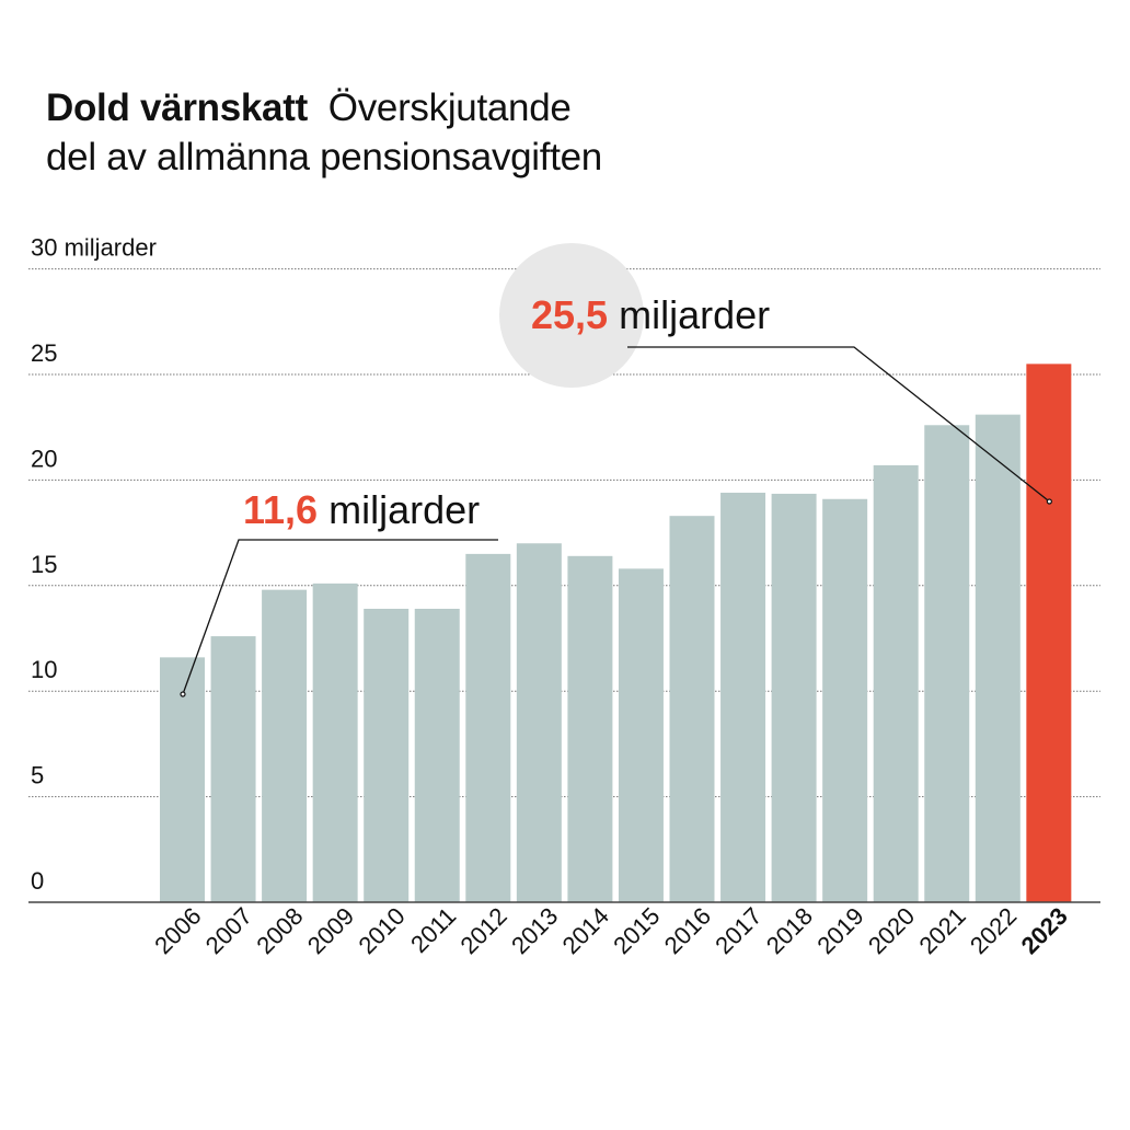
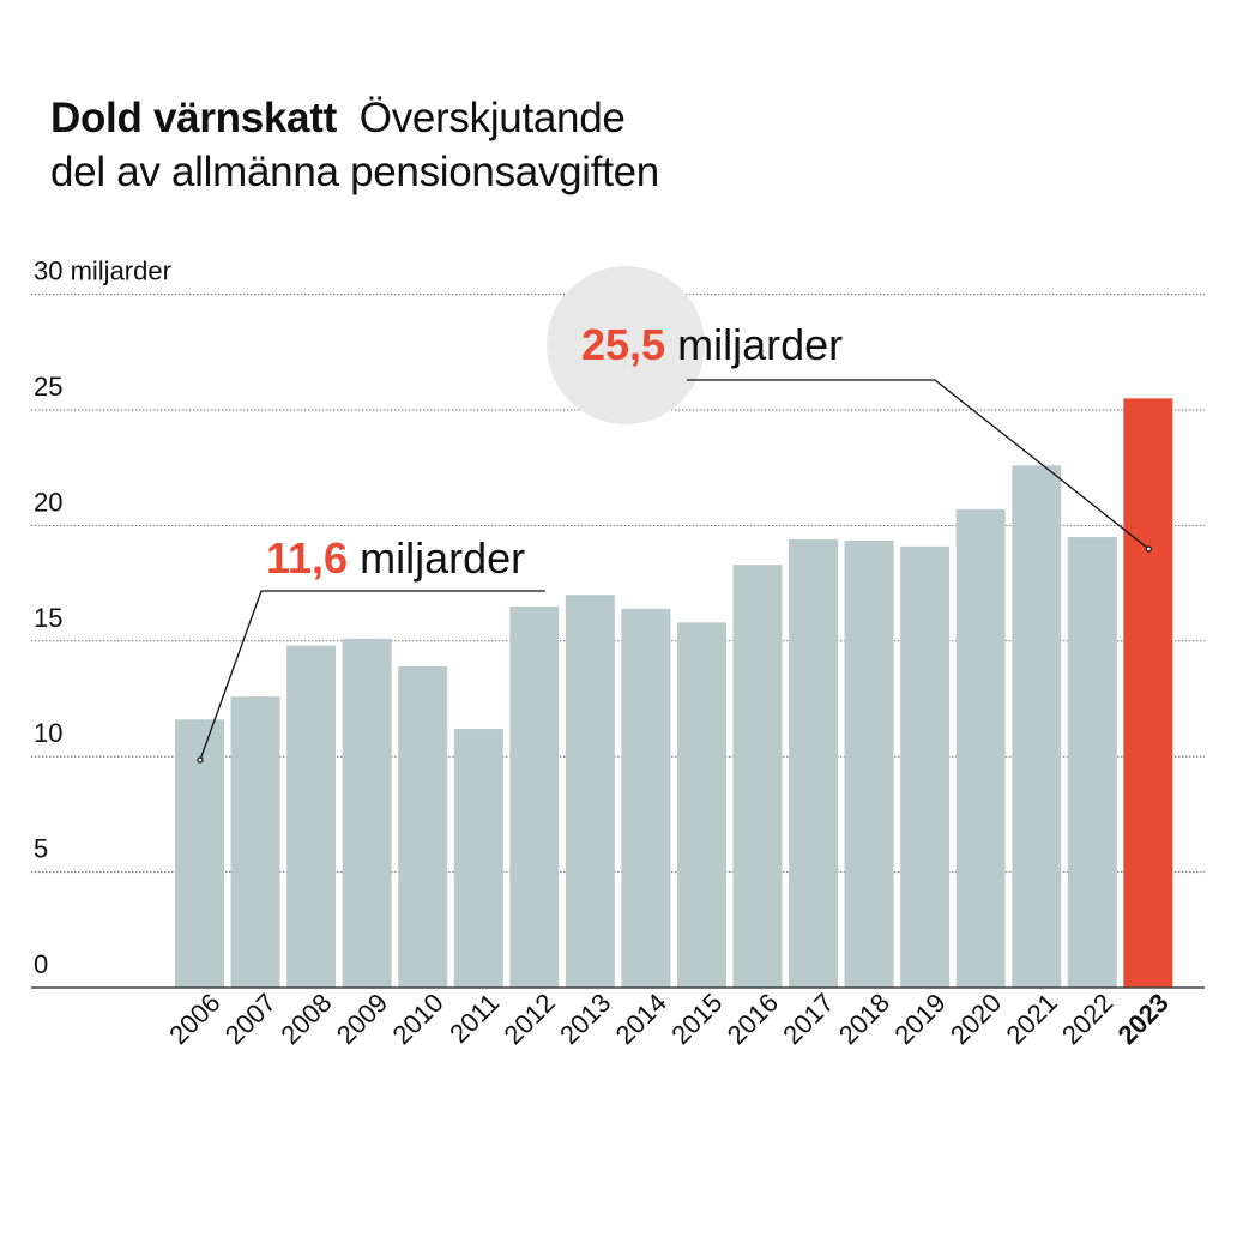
2011: 13.9 -> 11.2
2022: 23.1 -> 19.5
